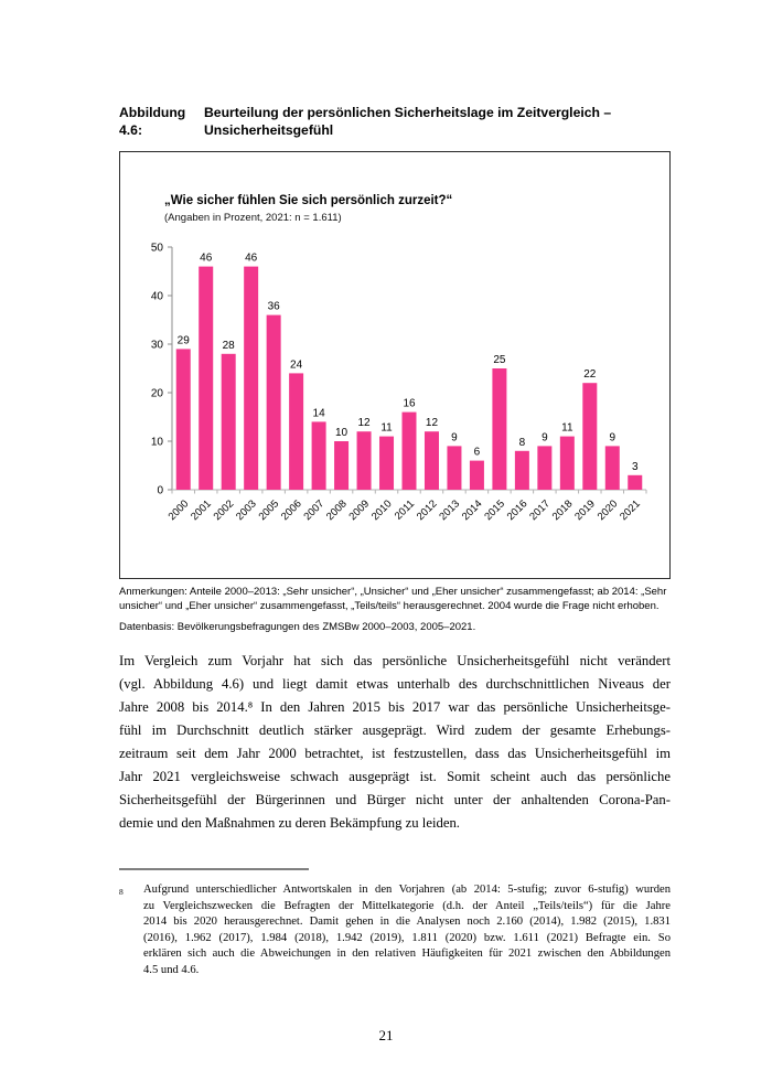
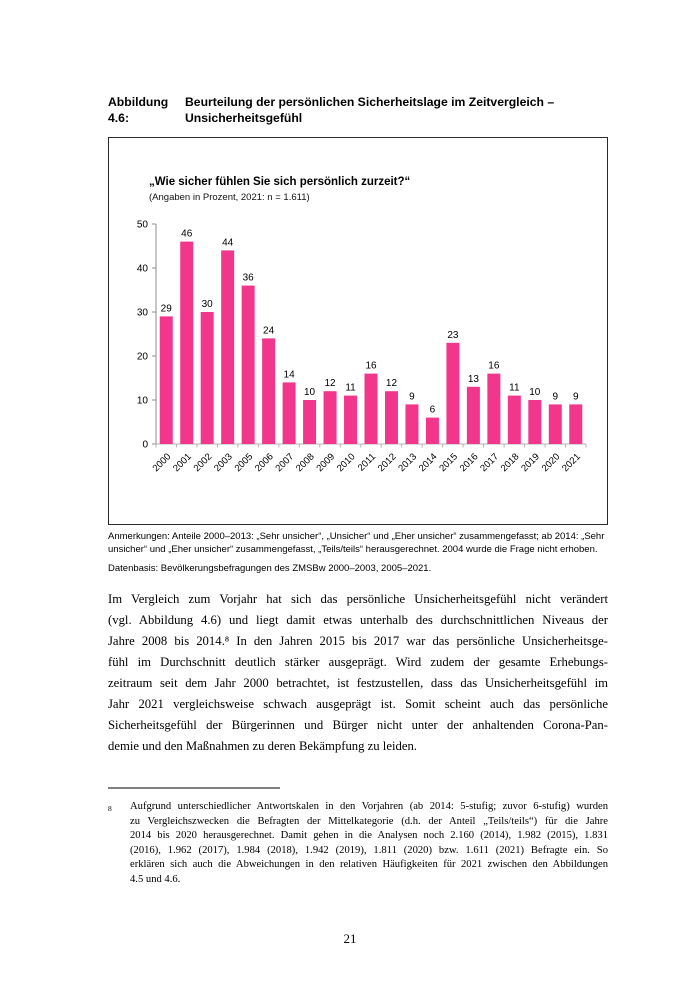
2002: 28 -> 30
2003: 46 -> 44
2015: 25 -> 23
2016: 8 -> 13
2017: 9 -> 16
2019: 22 -> 10
2021: 3 -> 9
